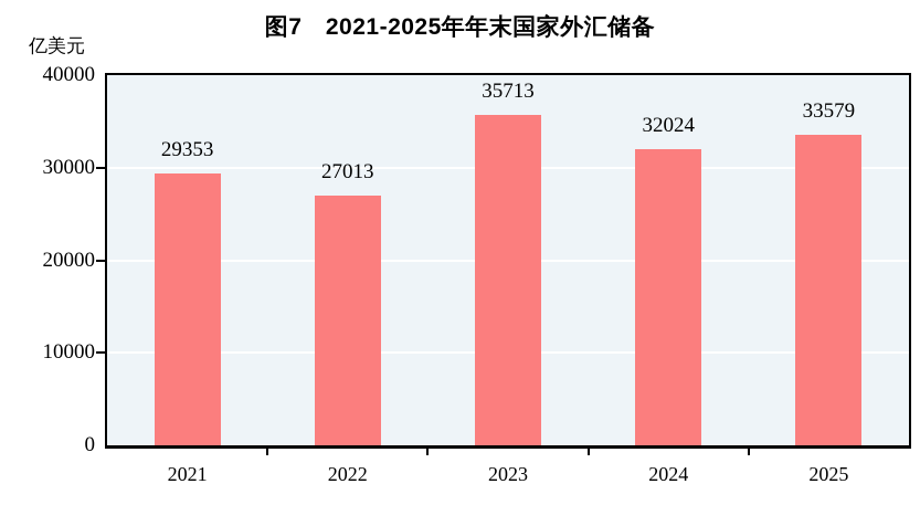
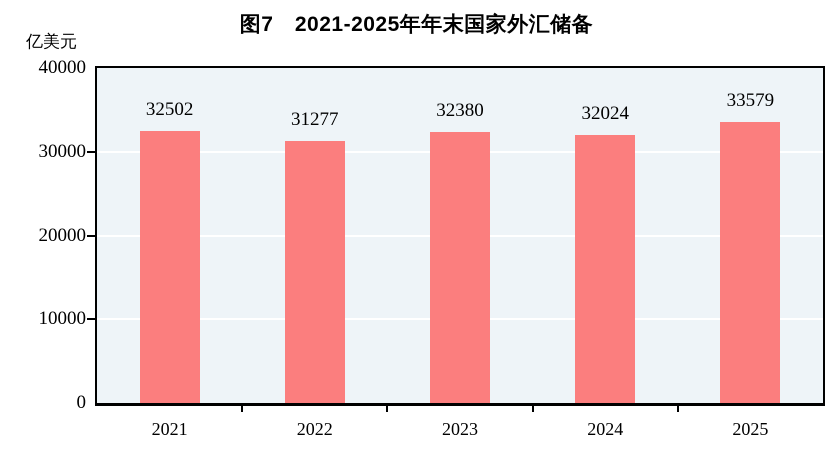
2021: 29353 -> 32502
2022: 27013 -> 31277
2023: 35713 -> 32380
